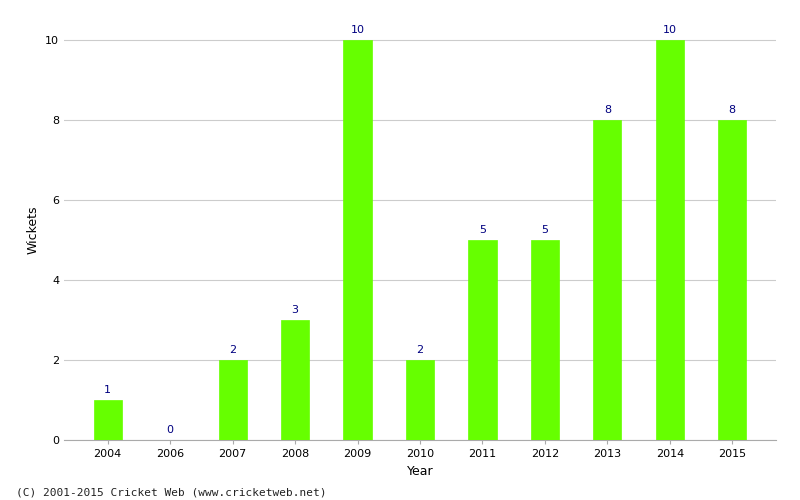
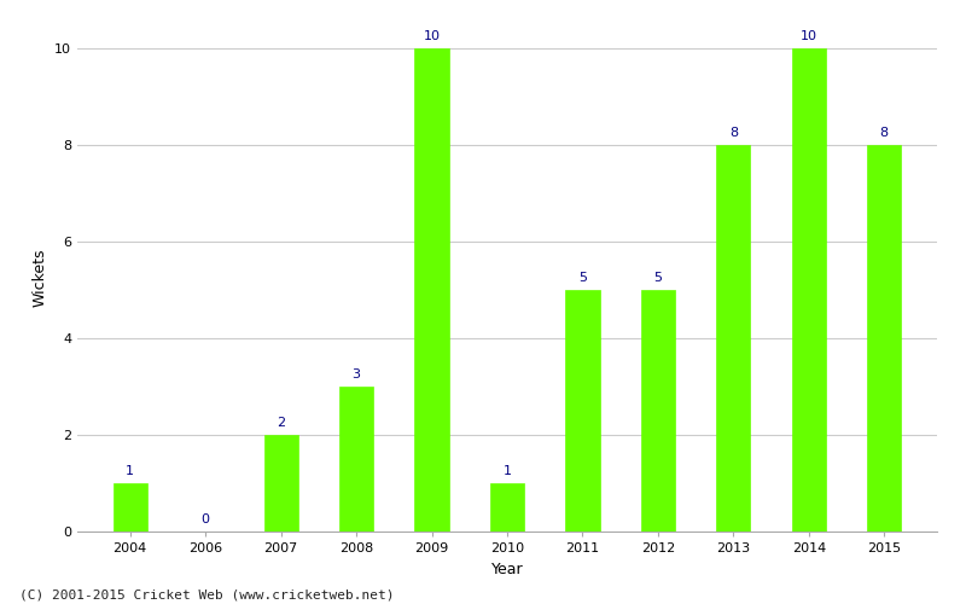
2010: 2 -> 1
